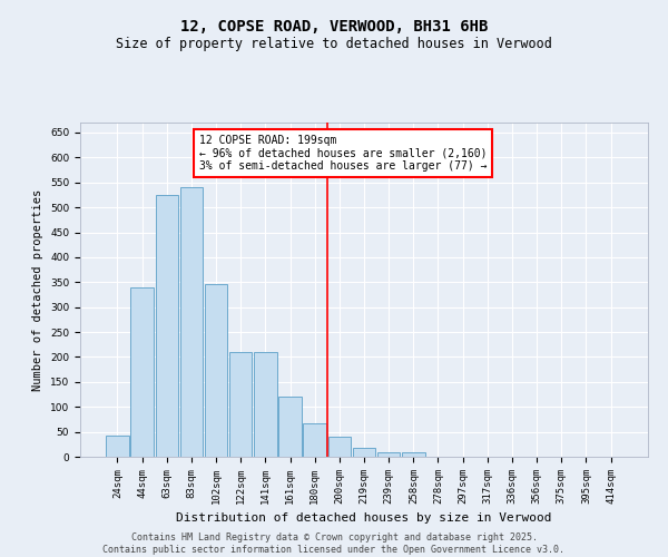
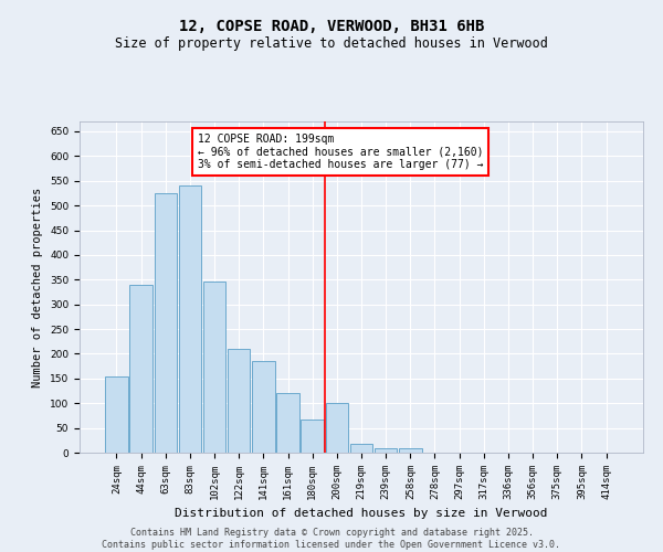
24sqm: 42 -> 155
141sqm: 209 -> 185
200sqm: 40 -> 100
